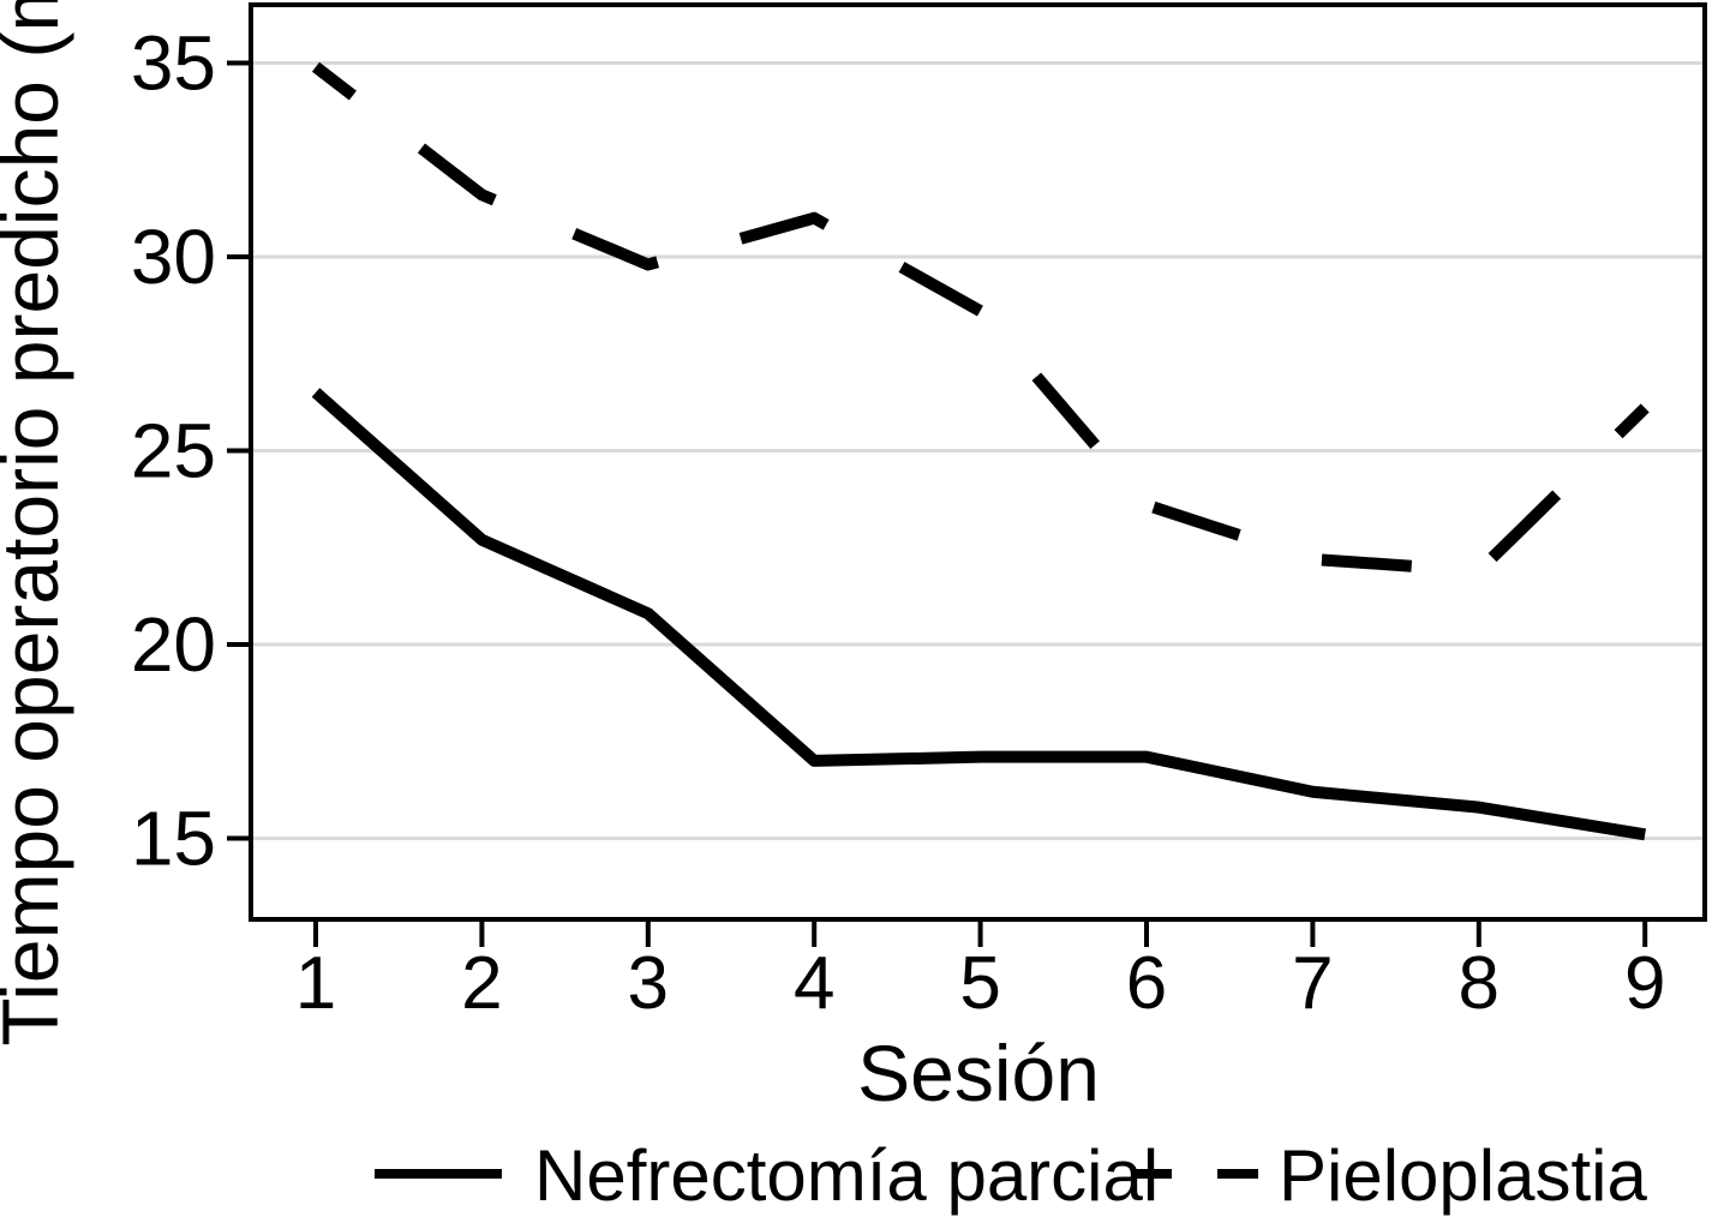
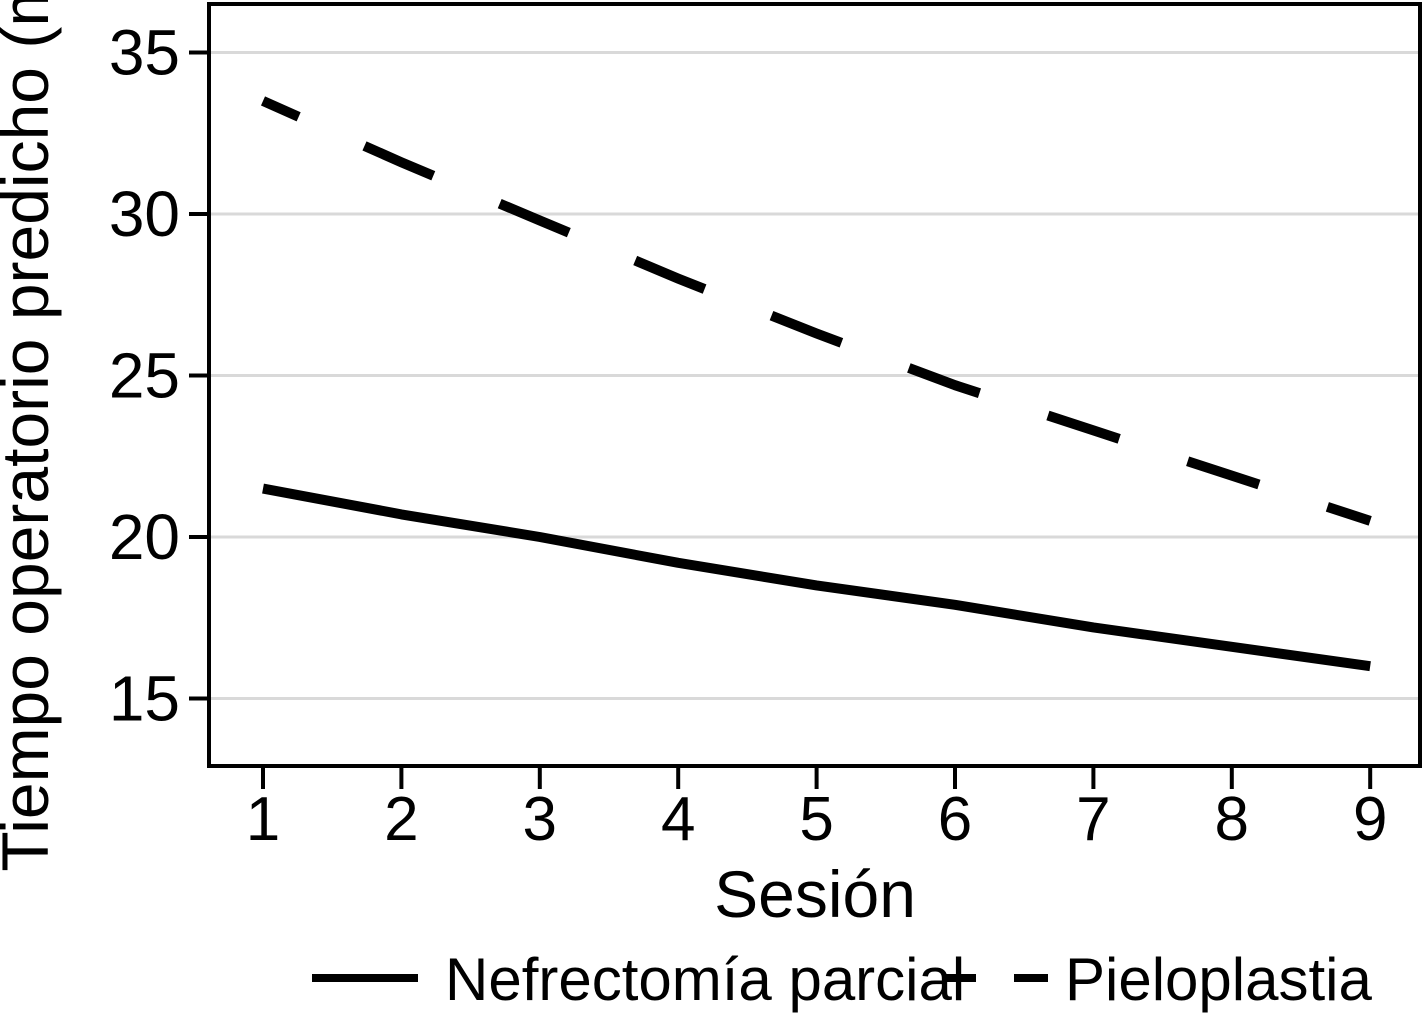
Nefrectomía parcial/1: 26.5 -> 21.5
Pieloplastia/1: 34.9 -> 33.5
Nefrectomía parcial/2: 22.7 -> 20.7
Nefrectomía parcial/3: 20.8 -> 20.0
Nefrectomía parcial/4: 17.0 -> 19.2
Pieloplastia/4: 31.0 -> 28.0
Nefrectomía parcial/5: 17.1 -> 18.5
Pieloplastia/5: 28.6 -> 26.3
Nefrectomía parcial/6: 17.1 -> 17.9
Pieloplastia/6: 23.6 -> 24.7
Nefrectomía parcial/7: 16.2 -> 17.2
Pieloplastia/7: 22.2 -> 23.3
Nefrectomía parcial/8: 15.8 -> 16.6
Nefrectomía parcial/9: 15.1 -> 16.0
Pieloplastia/9: 26.1 -> 20.5
